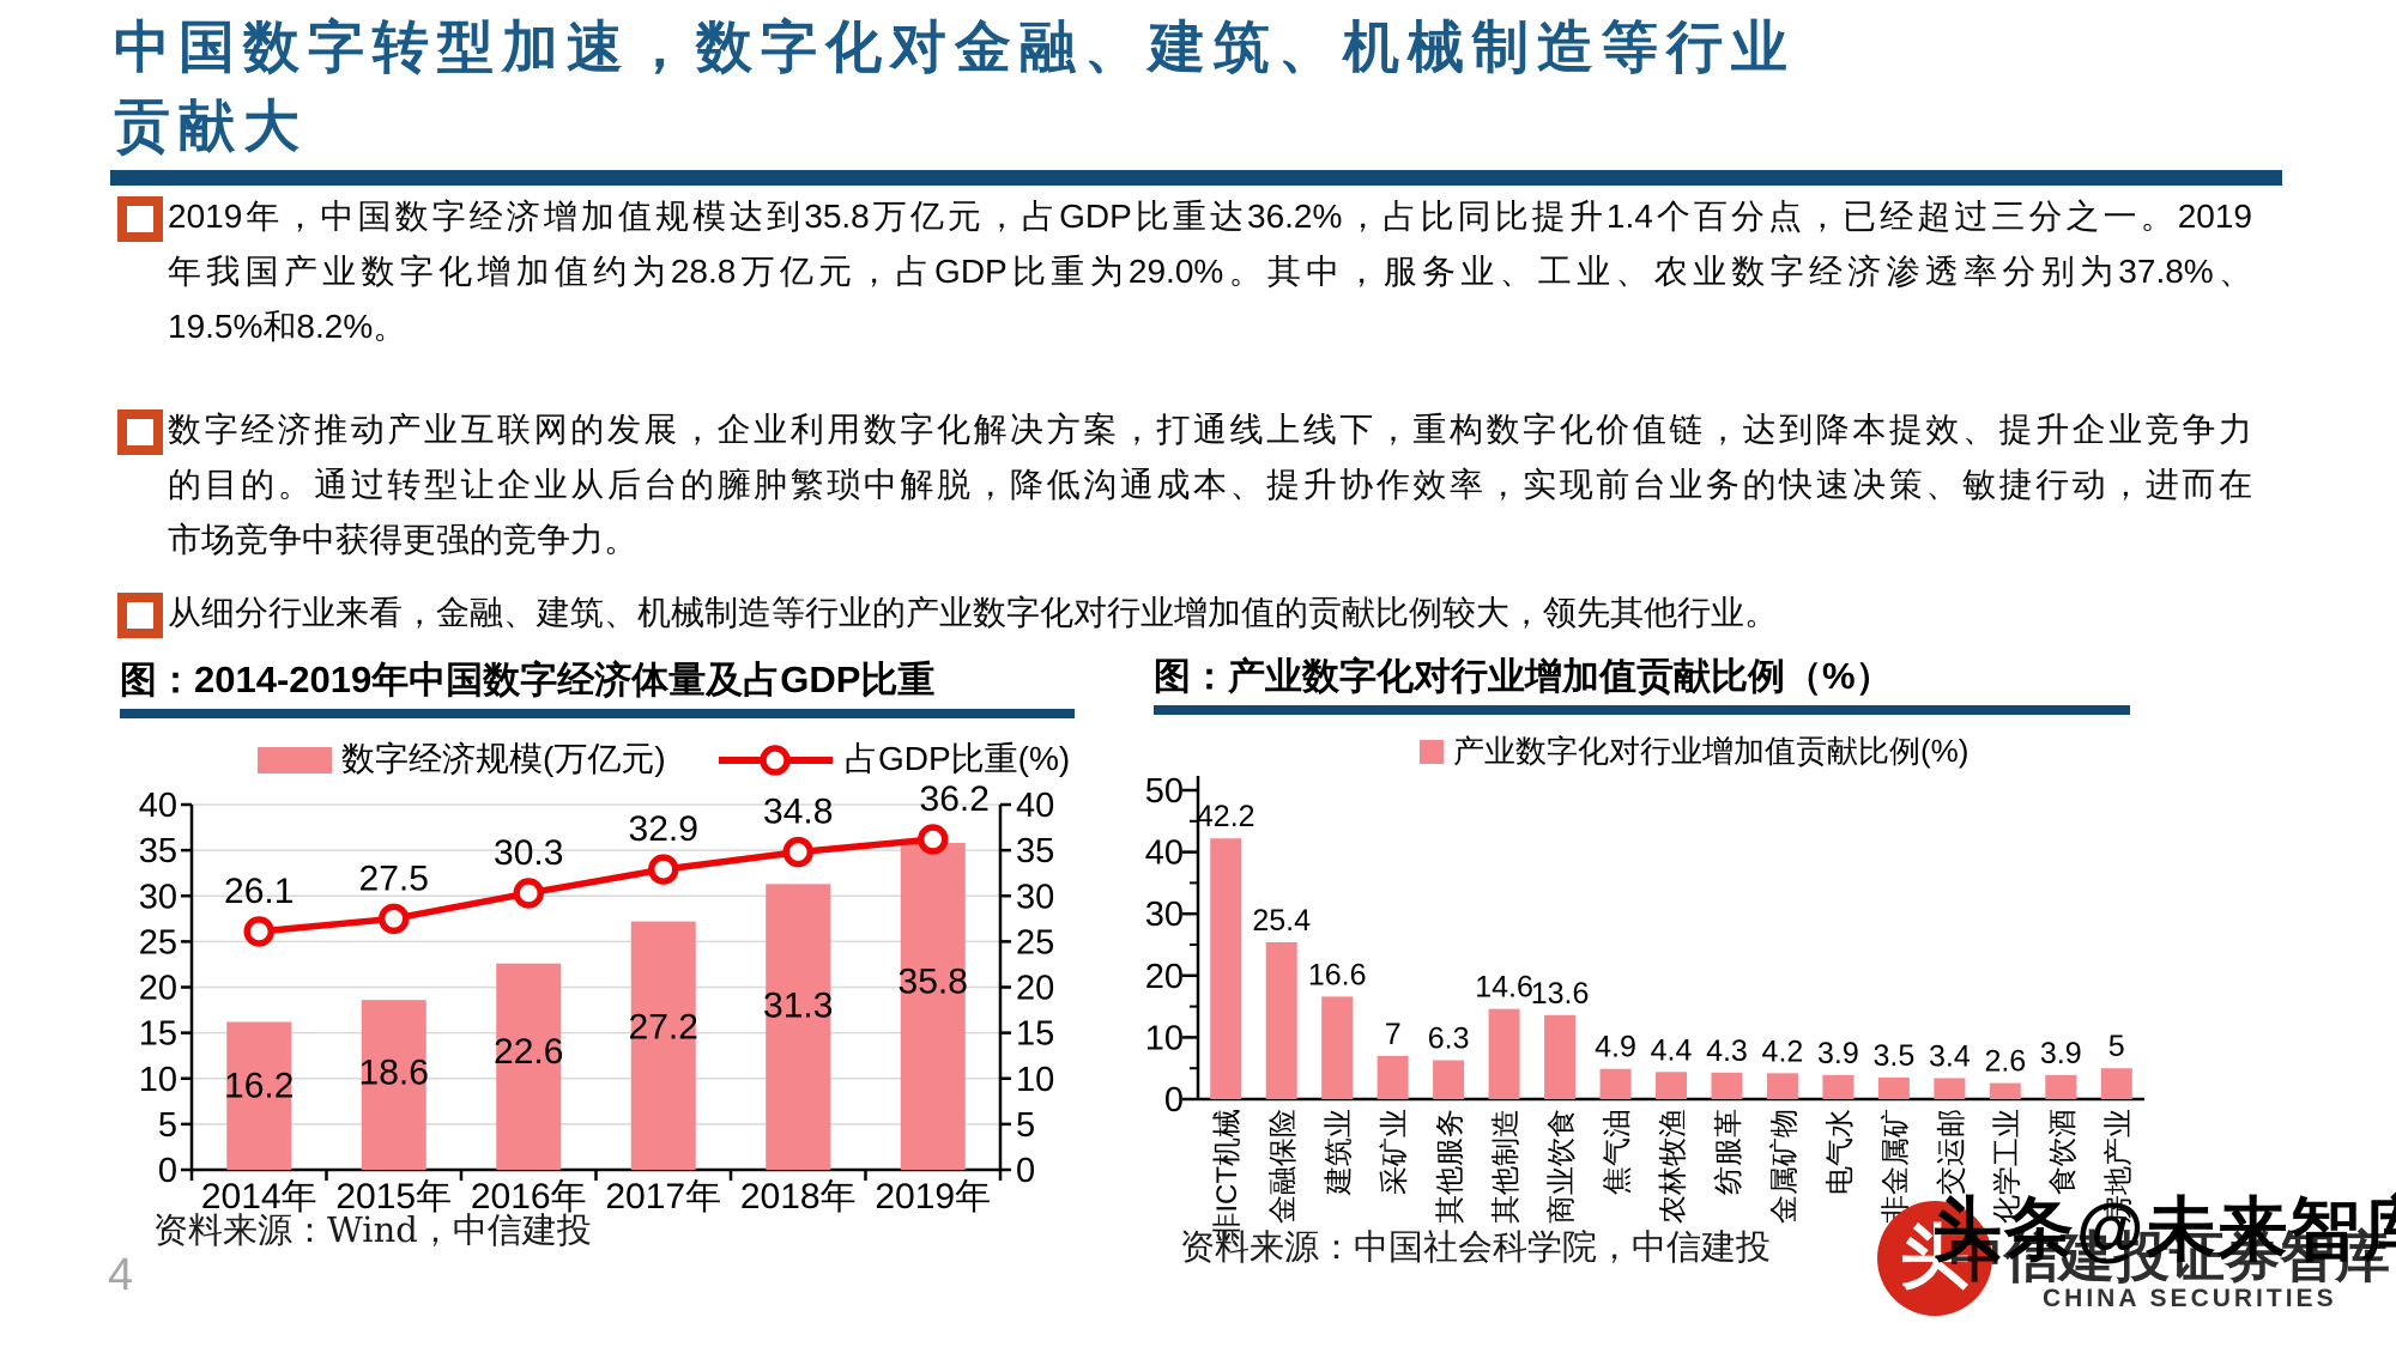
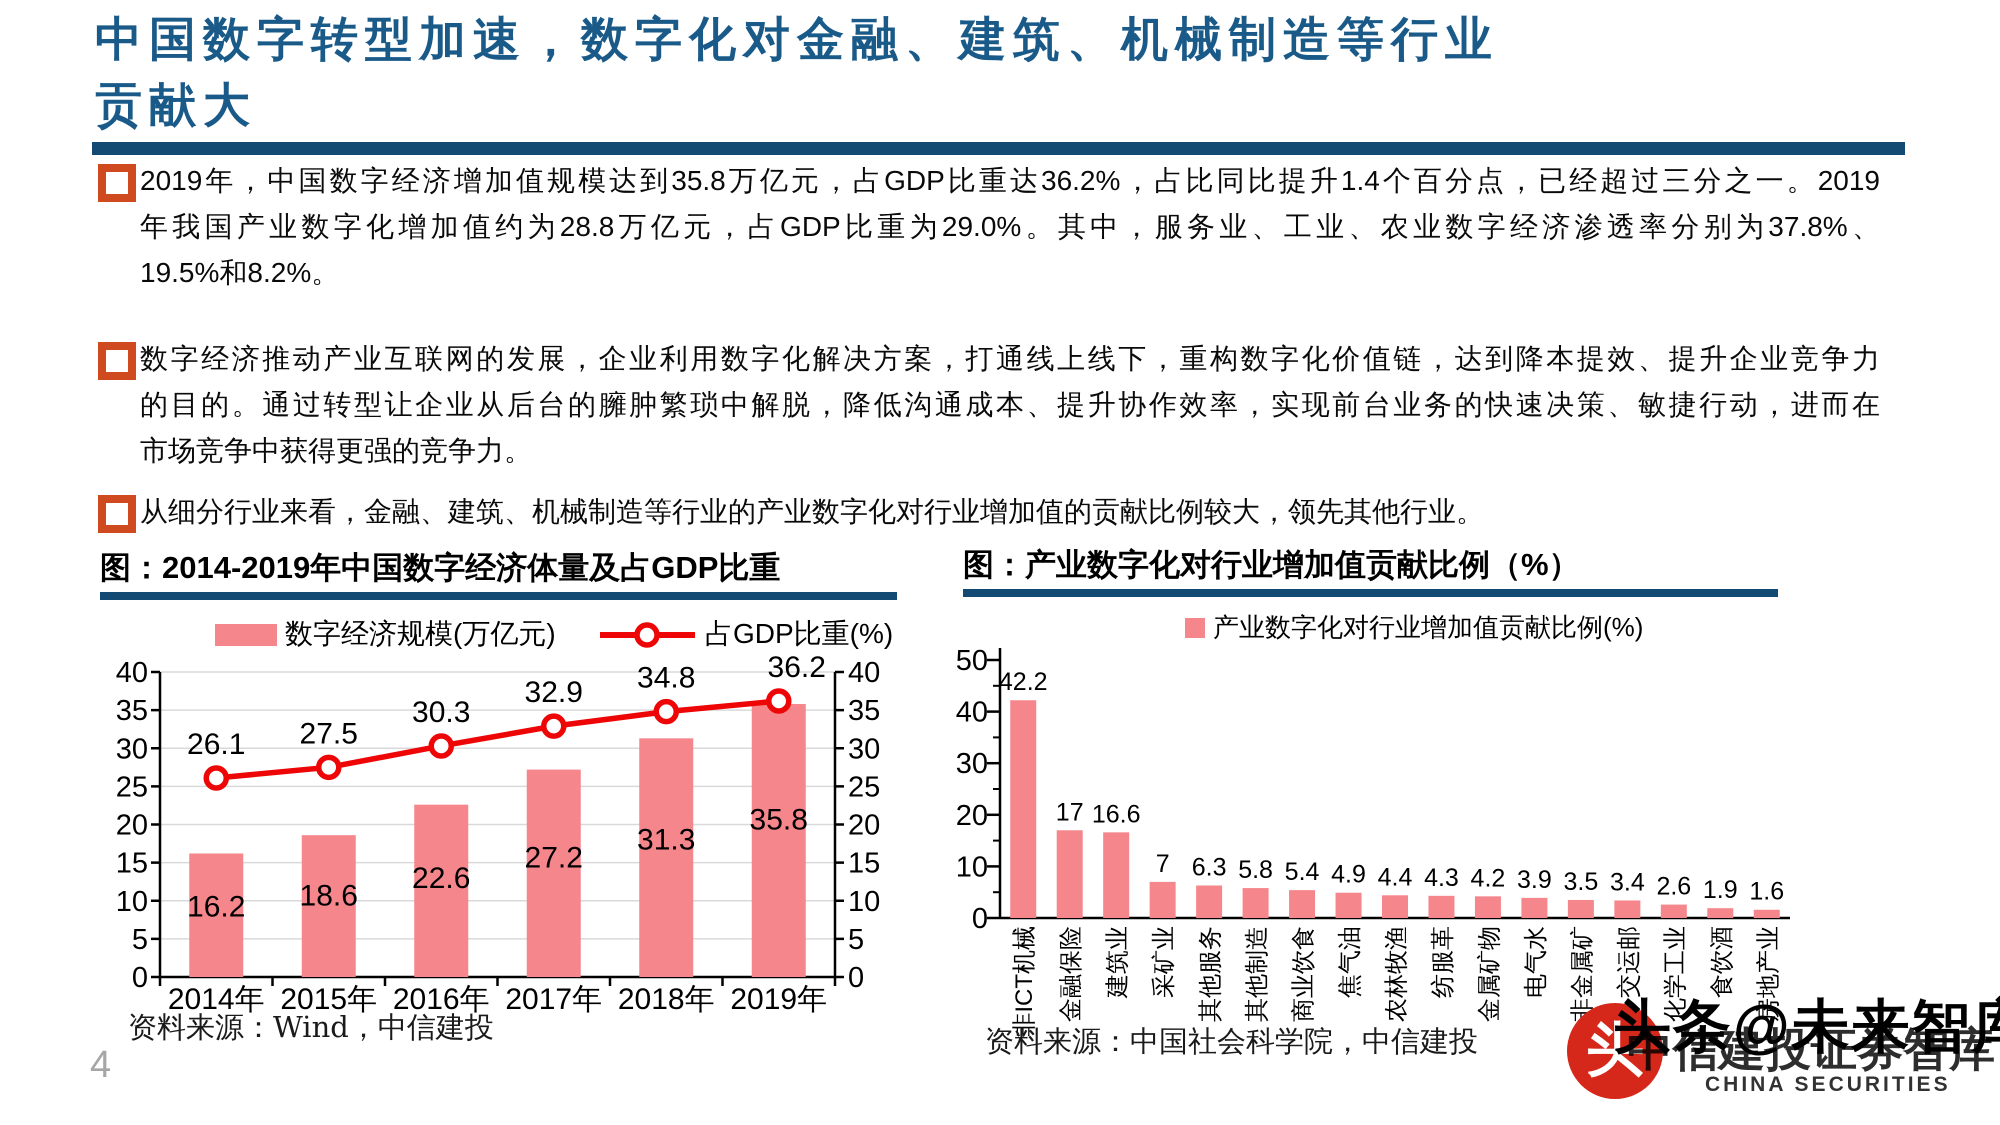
图：产业数字化对行业增加值贡献比例（%）/金融保险: 25.4 -> 17
图：产业数字化对行业增加值贡献比例（%）/其他制造: 14.6 -> 5.8
图：产业数字化对行业增加值贡献比例（%）/商业饮食: 13.6 -> 5.4
图：产业数字化对行业增加值贡献比例（%）/食饮酒: 3.9 -> 1.9
图：产业数字化对行业增加值贡献比例（%）/房地产业: 5 -> 1.6
